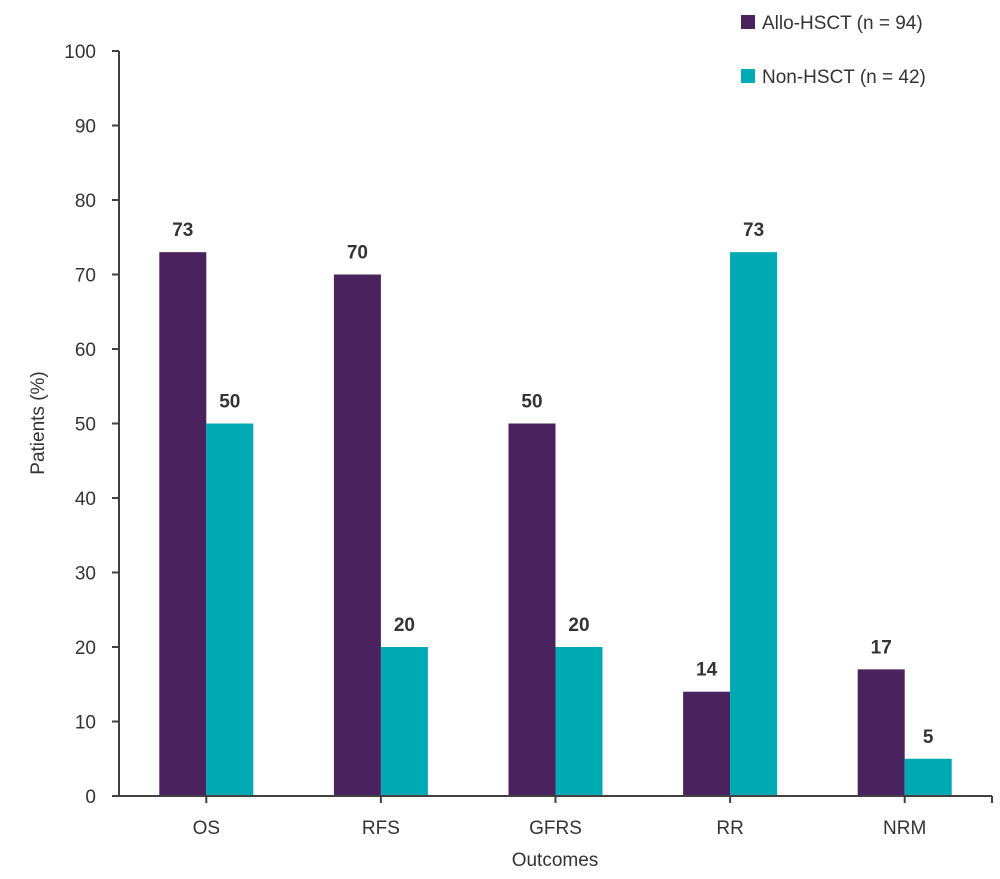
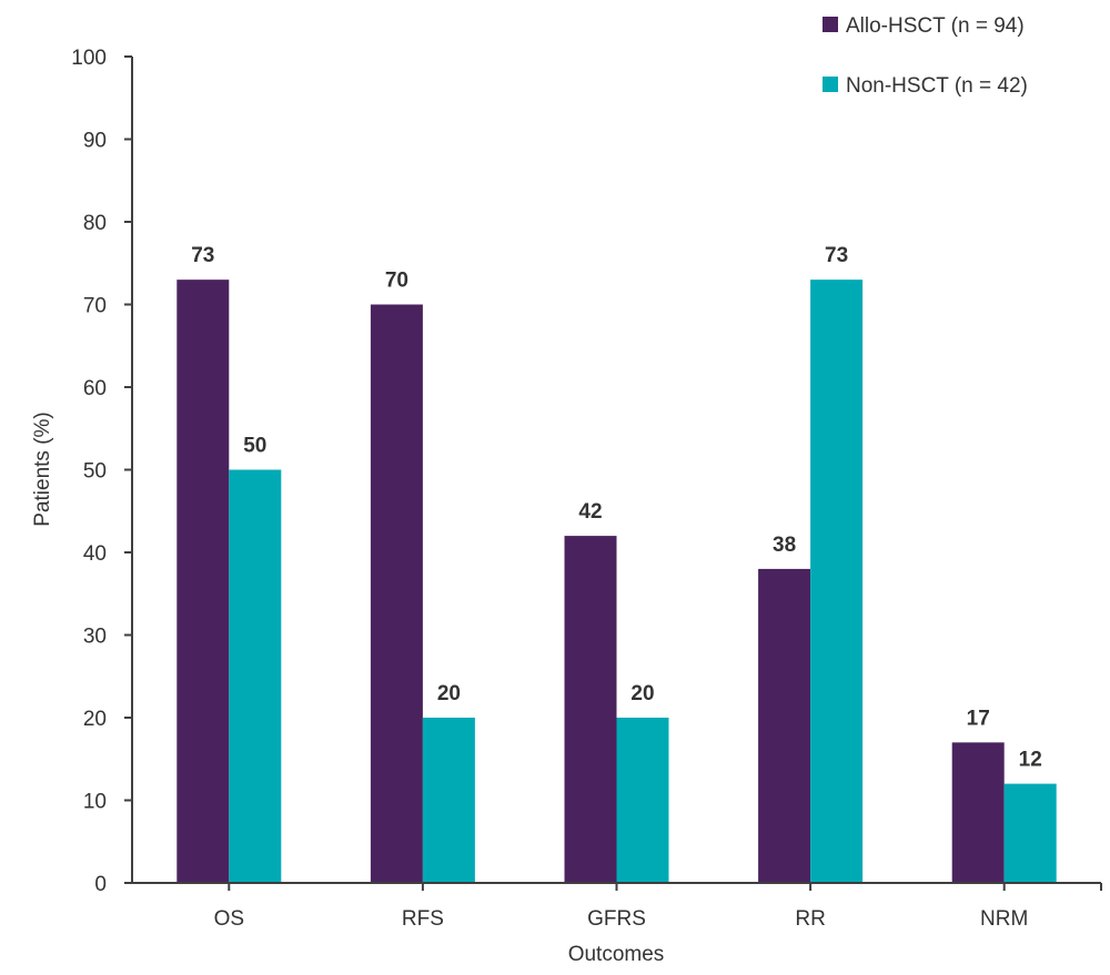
Allo-HSCT (n = 94)/GFRS: 50 -> 42
Allo-HSCT (n = 94)/RR: 14 -> 38
Non-HSCT (n = 42)/NRM: 5 -> 12
